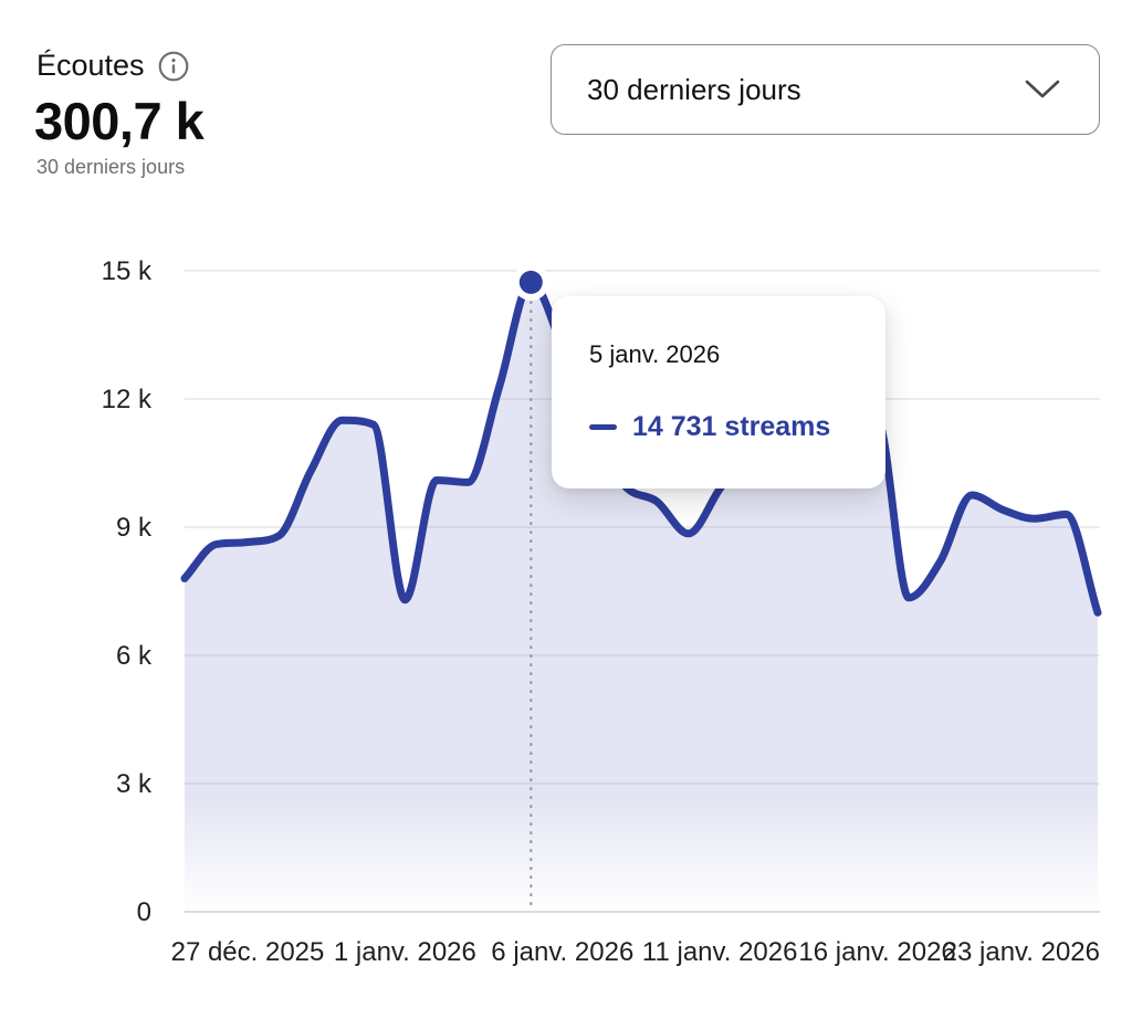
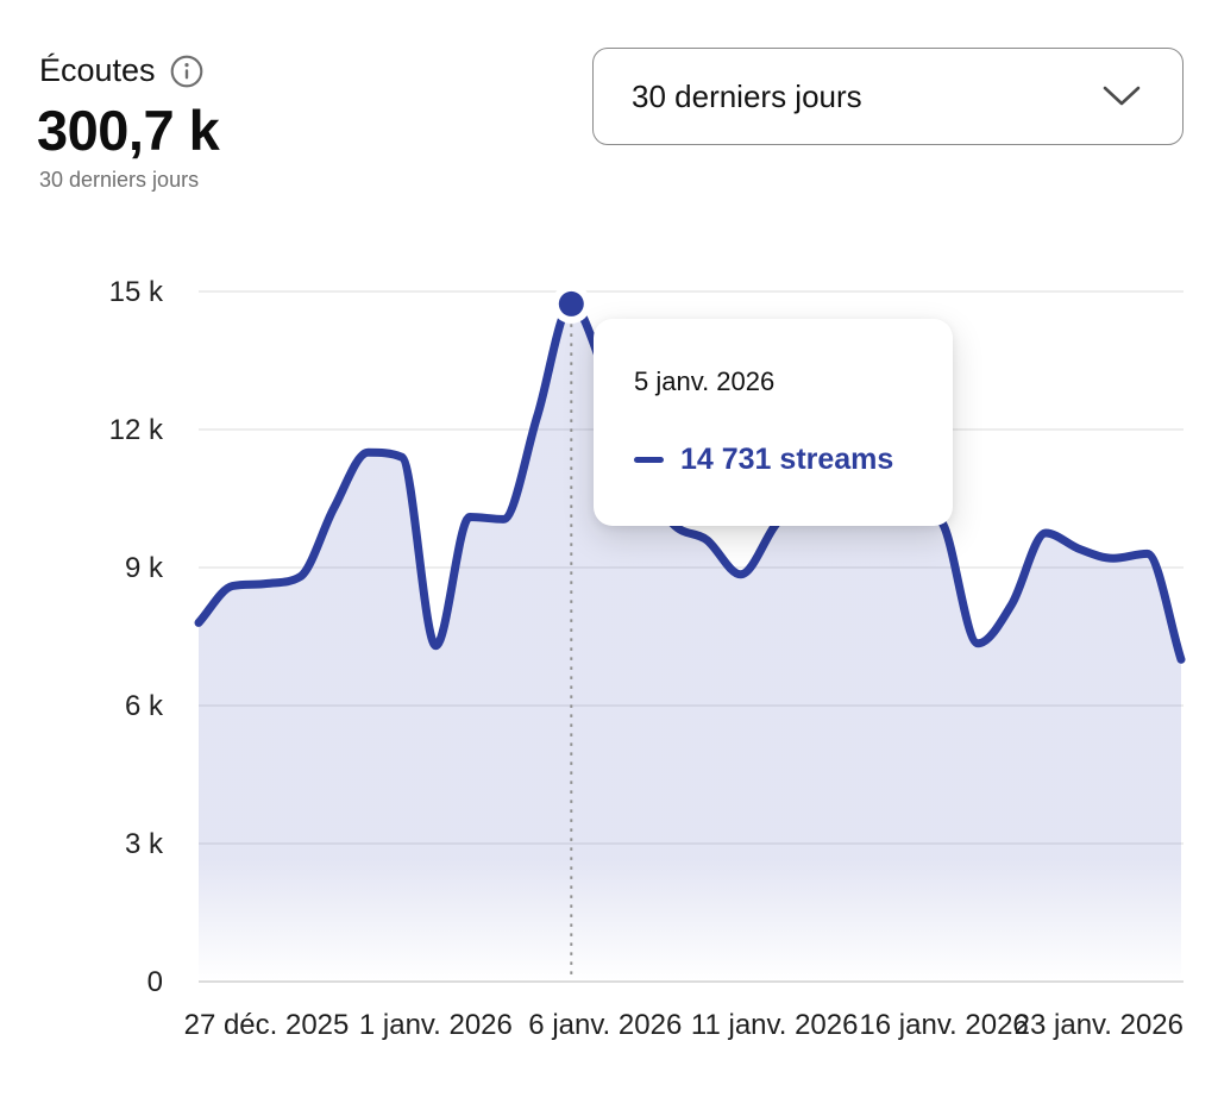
16 janv. 2026: 11.5k -> 9.9k
